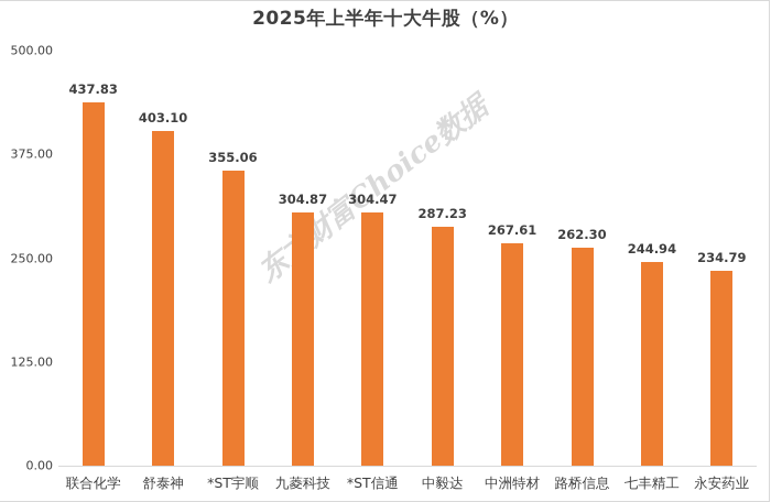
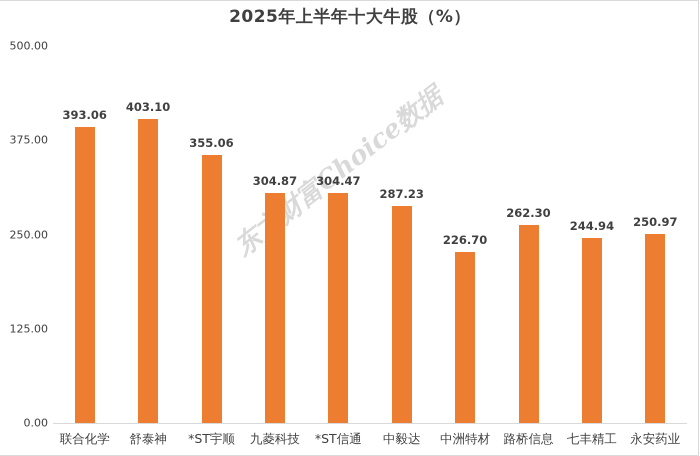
联合化学: 437.83 -> 393.06
中洲特材: 267.61 -> 226.70
永安药业: 234.79 -> 250.97
